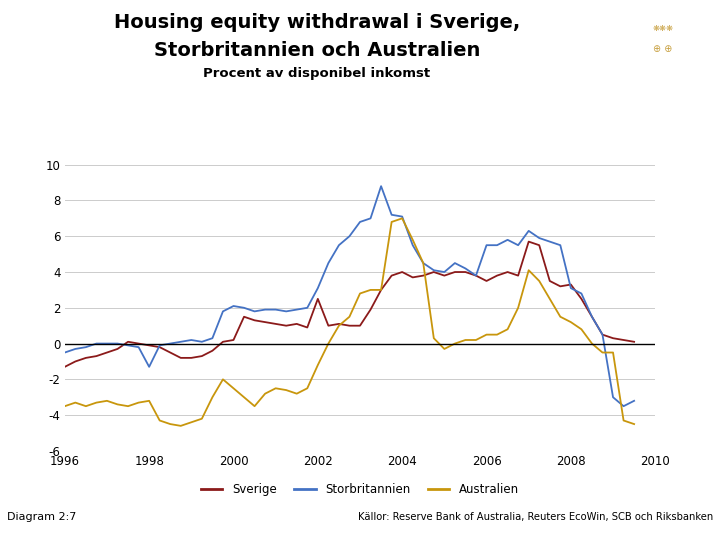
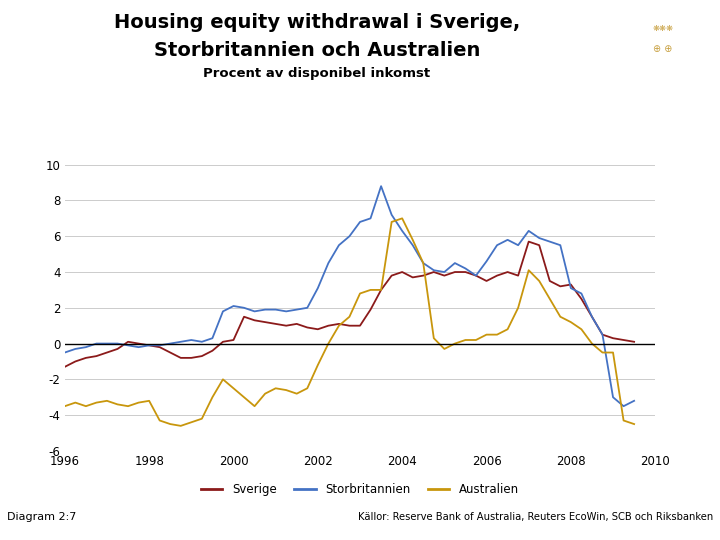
Storbritannien/1998: -1.3 -> -0.1
Sverige/2002: 2.5 -> 0.8
Storbritannien/2004: 7.1 -> 6.3
Storbritannien/2006: 5.5 -> 4.6
